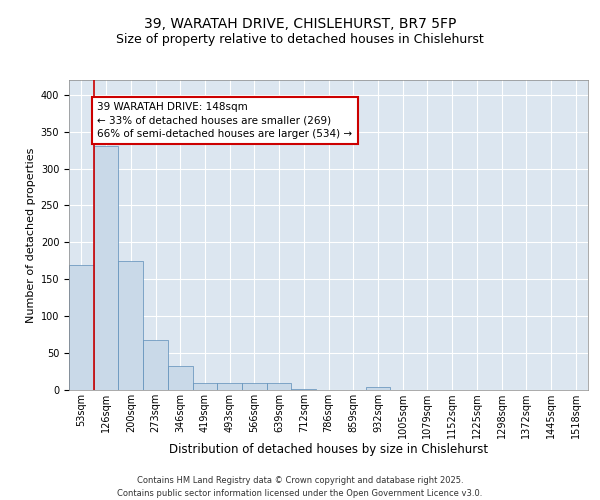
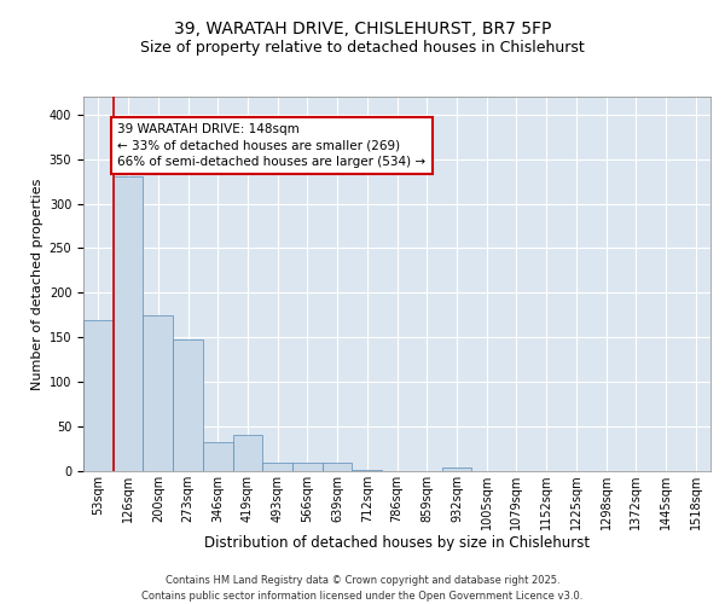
273sqm: 68 -> 148
419sqm: 10 -> 40
